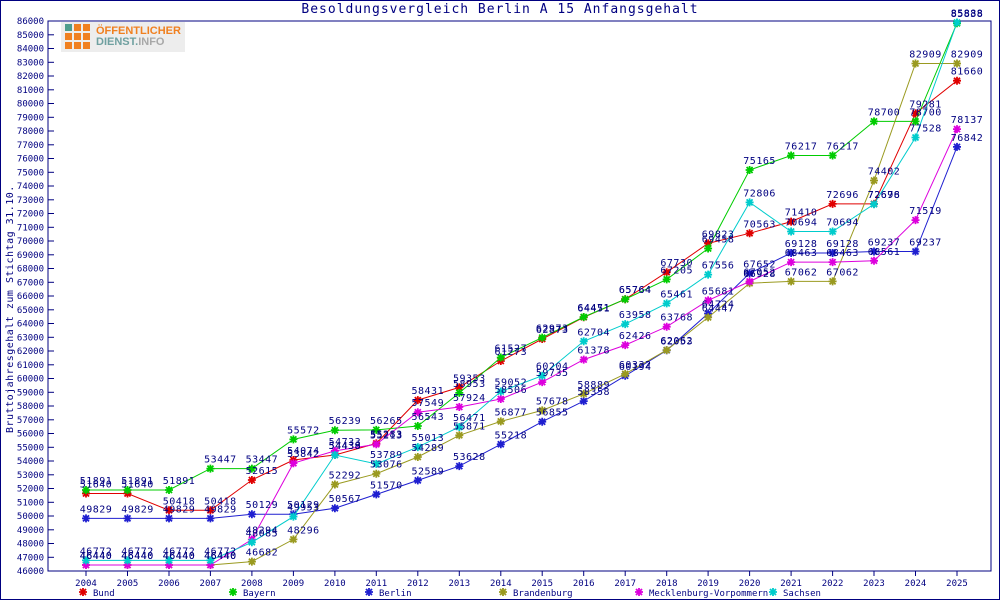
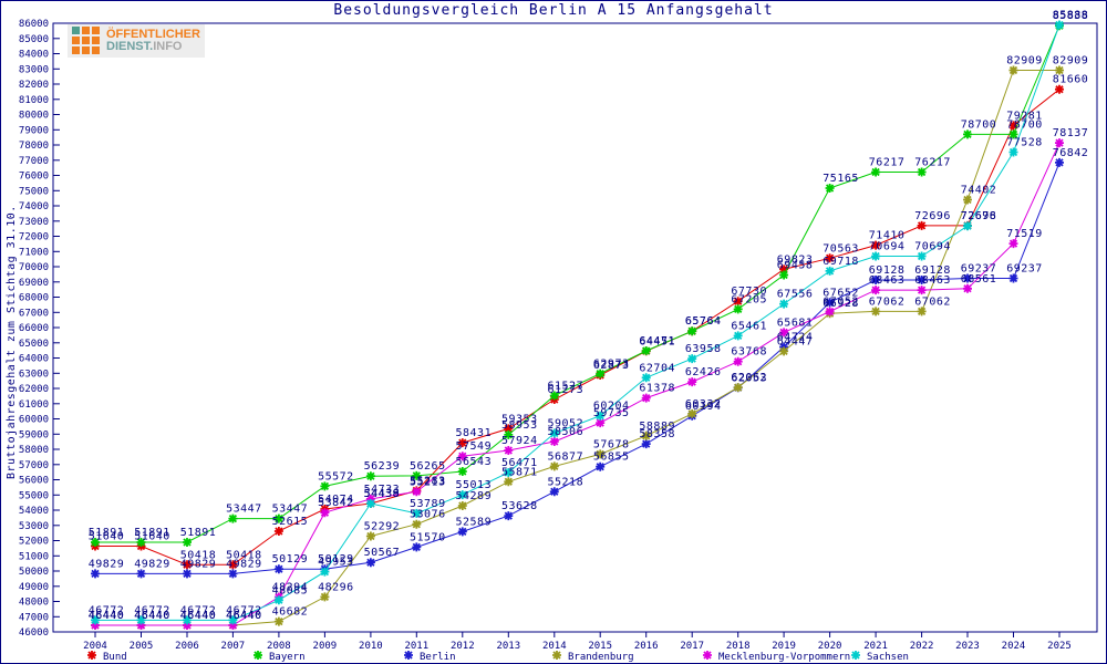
Sachsen/2020: 72806 -> 69718
